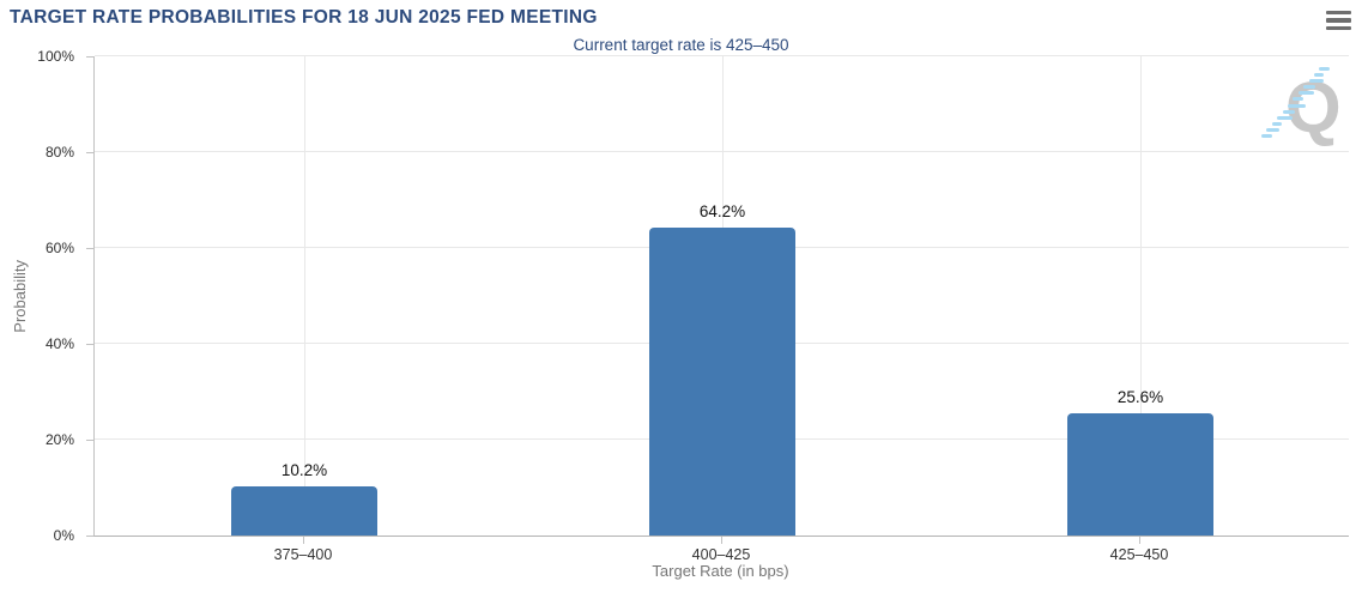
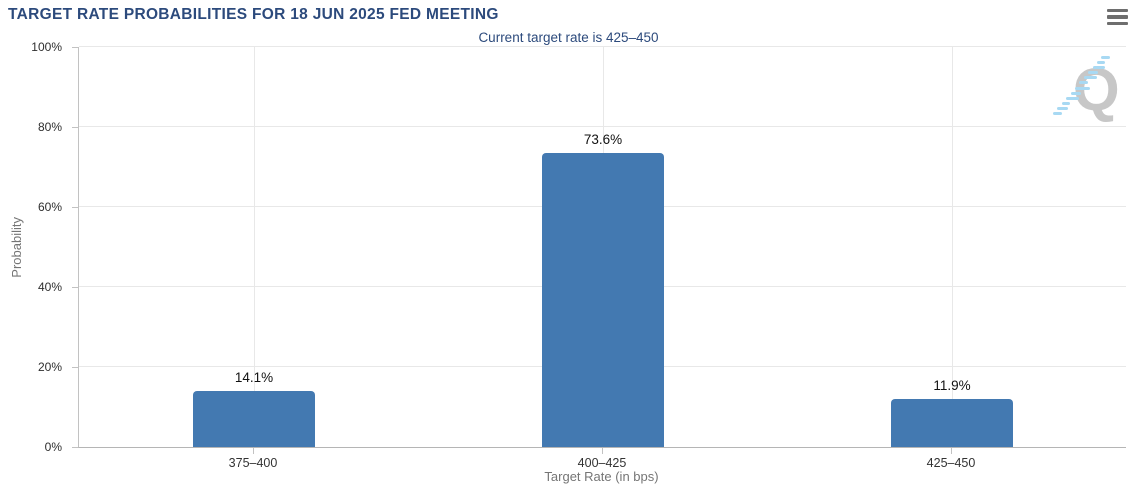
375–400: 10.2% -> 14.1%
400–425: 64.2% -> 73.6%
425–450: 25.6% -> 11.9%
